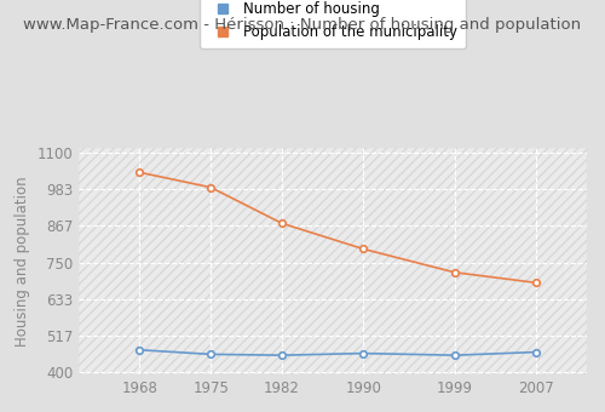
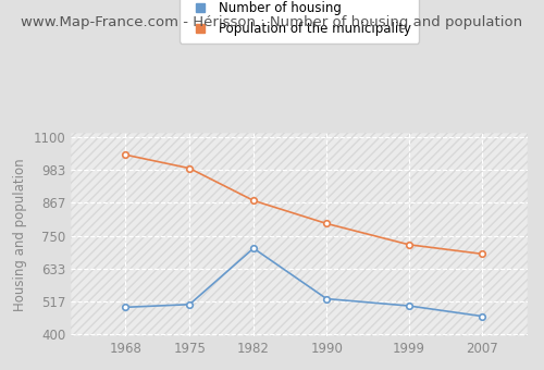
Number of housing/1968: 470 -> 495
Number of housing/1975: 456 -> 505
Number of housing/1982: 453 -> 705
Number of housing/1990: 459 -> 525
Number of housing/1999: 453 -> 500
